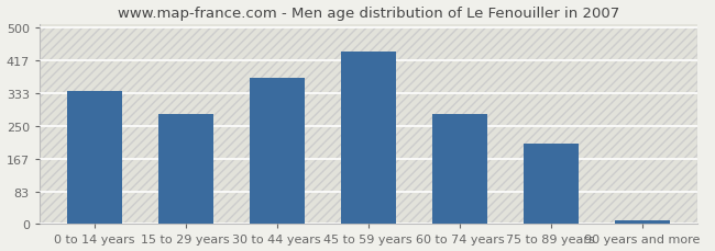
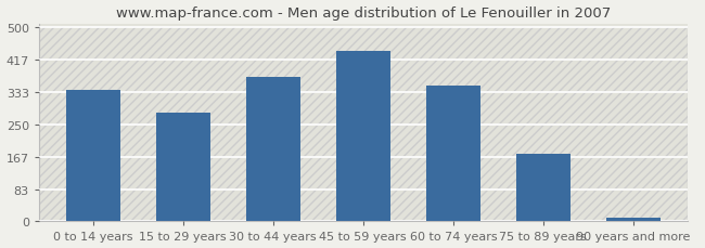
60 to 74 years: 280 -> 350
75 to 89 years: 205 -> 175
